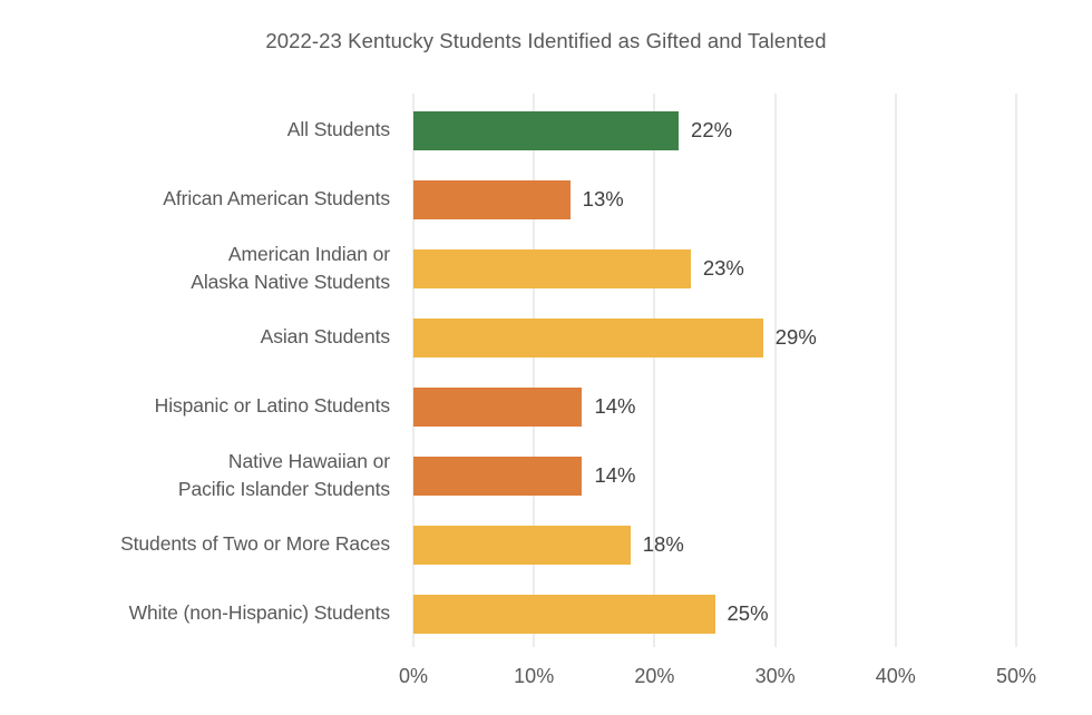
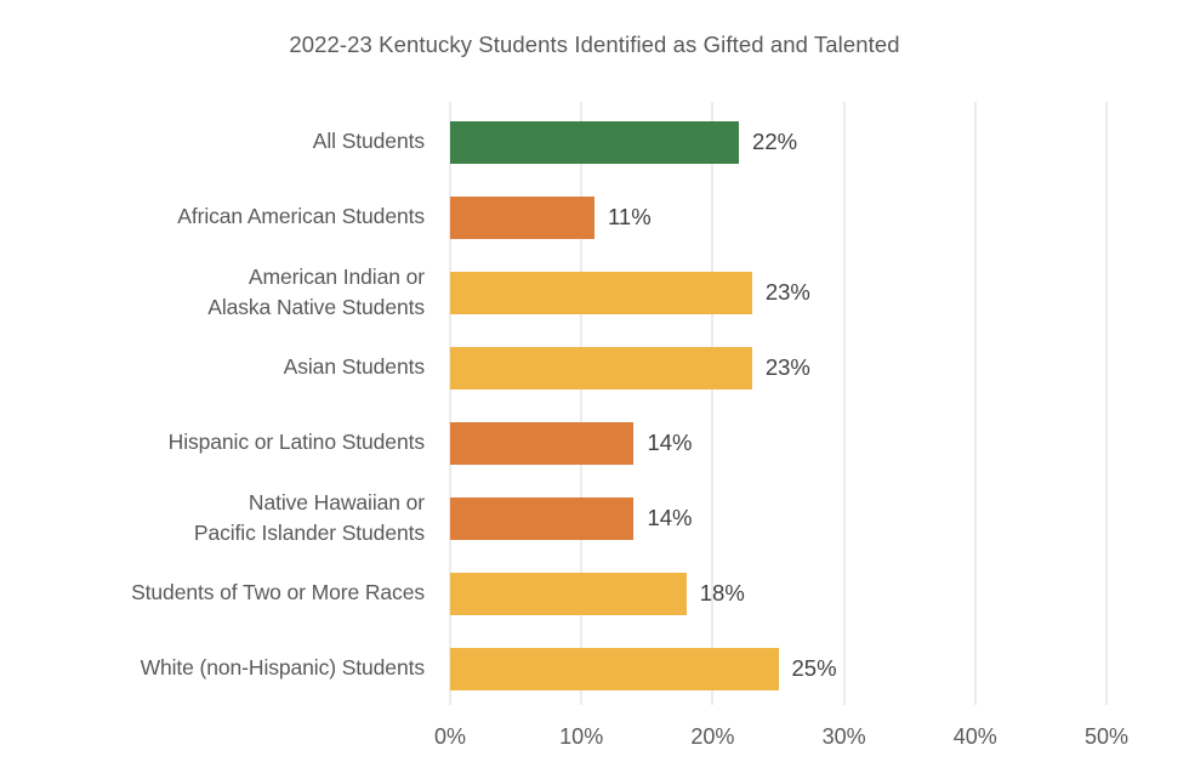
African American Students: 13% -> 11%
Asian Students: 29% -> 23%
